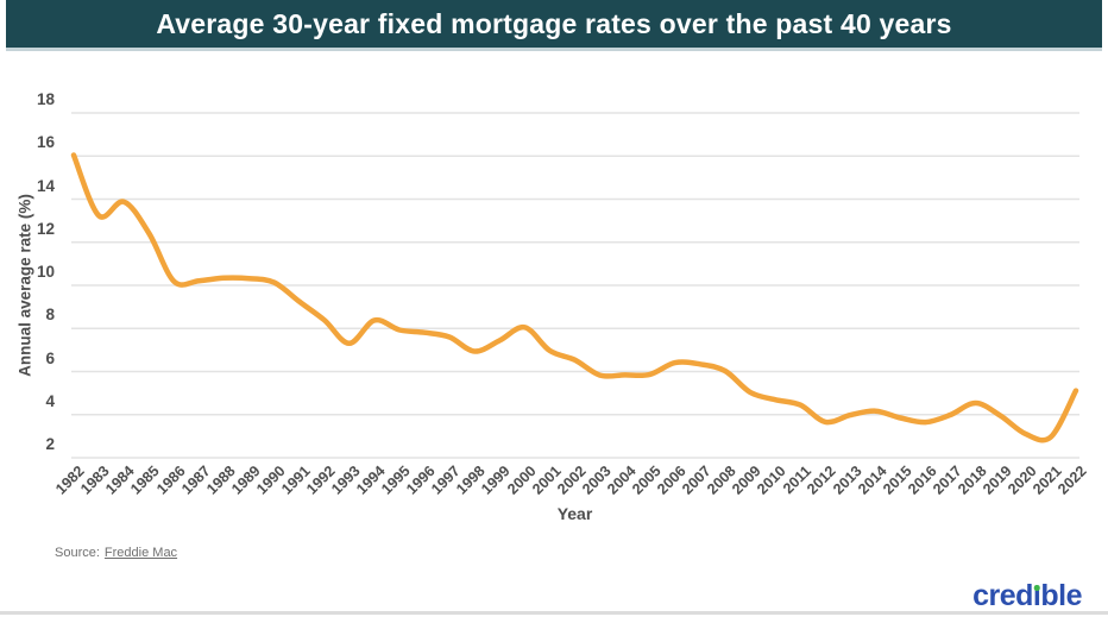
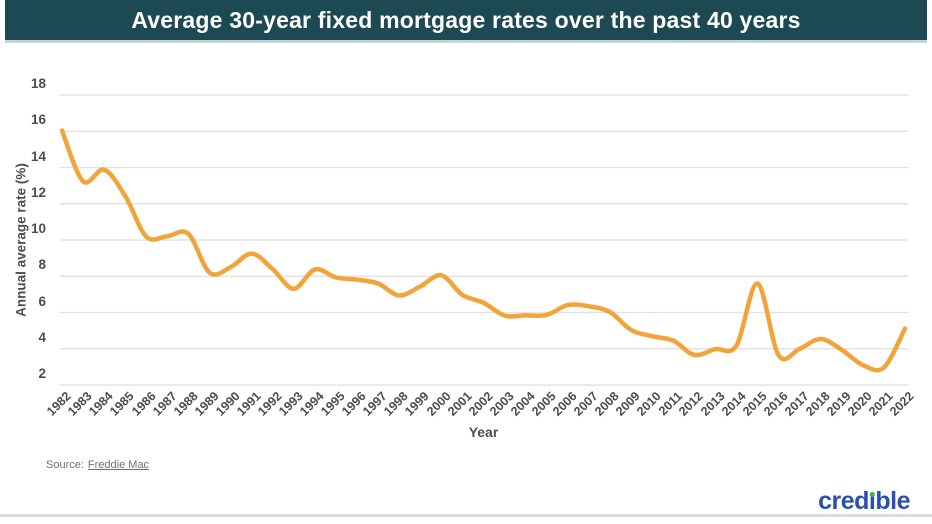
1989: 10.3 -> 8.2
1990: 10.1 -> 8.5
2015: 3.9 -> 7.6
